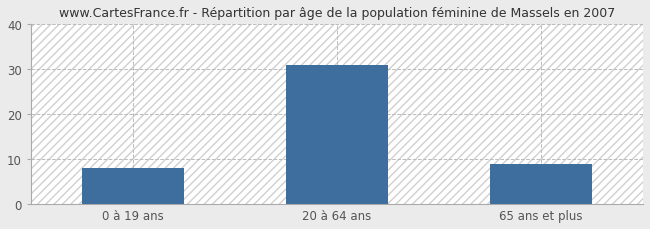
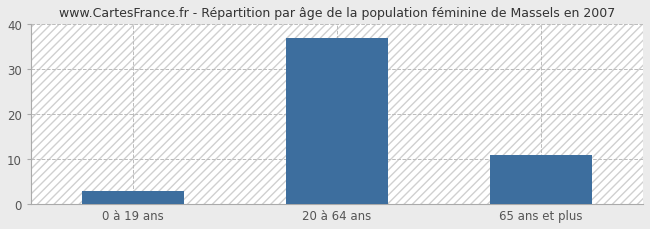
0 à 19 ans: 8 -> 3
20 à 64 ans: 31 -> 37
65 ans et plus: 9 -> 11
